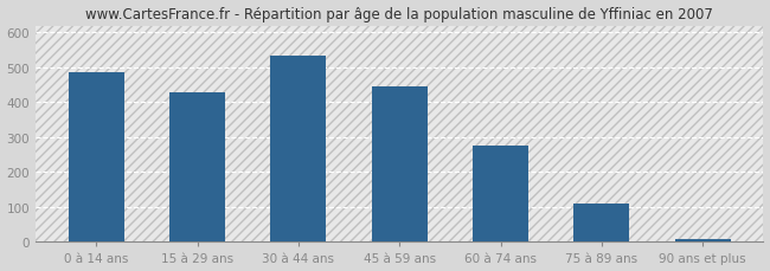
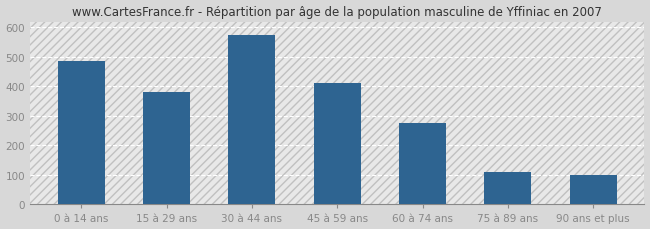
15 à 29 ans: 430 -> 380
30 à 44 ans: 533 -> 575
45 à 59 ans: 447 -> 410
90 ans et plus: 7 -> 100
